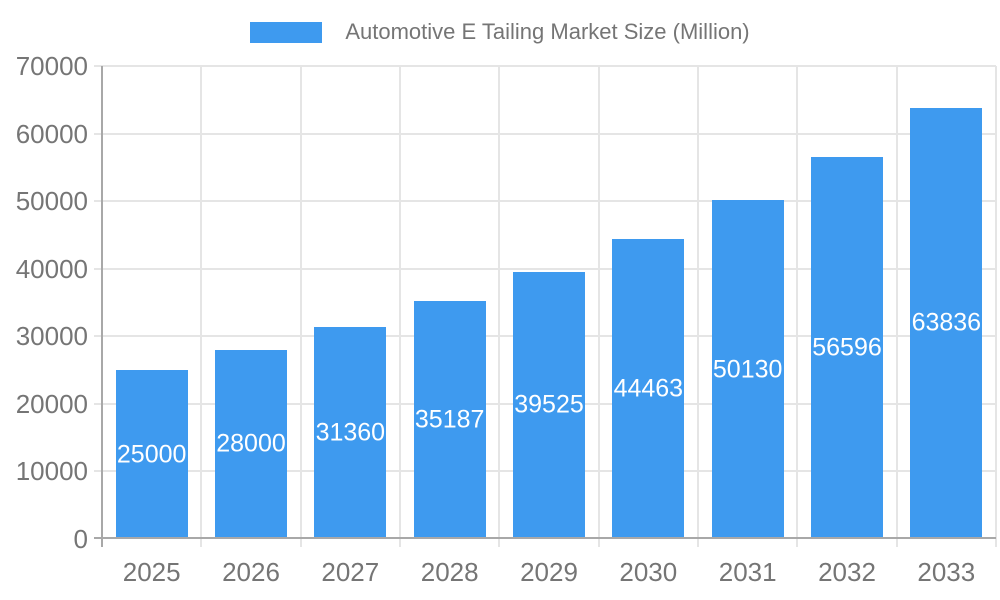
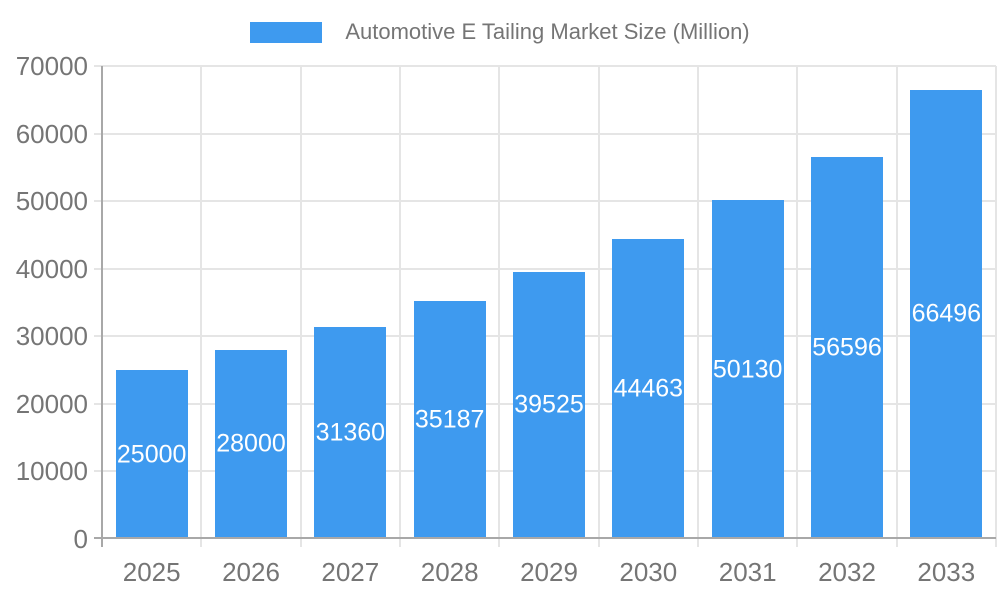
2033: 63836 -> 66496
